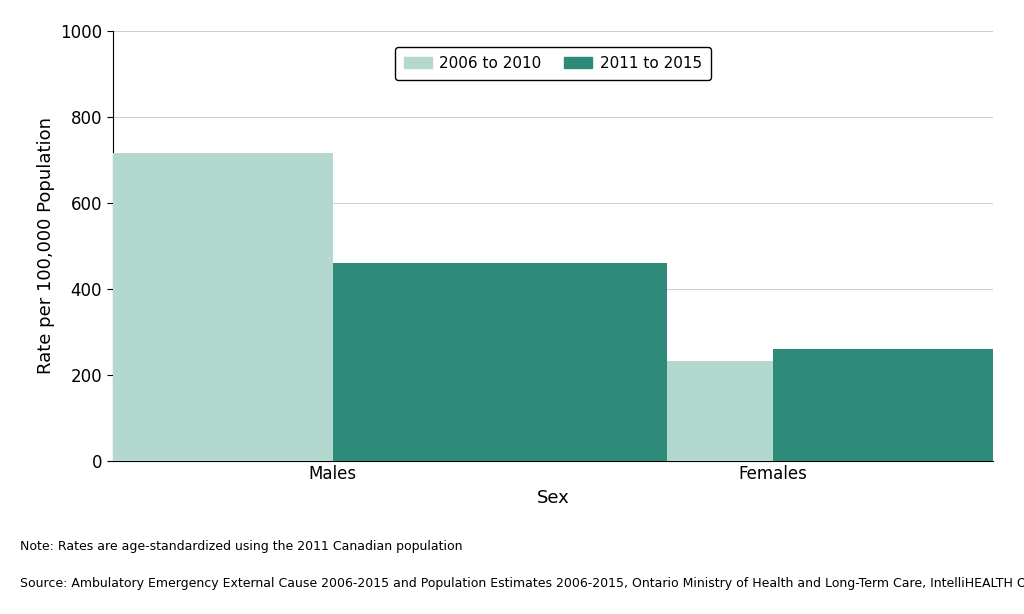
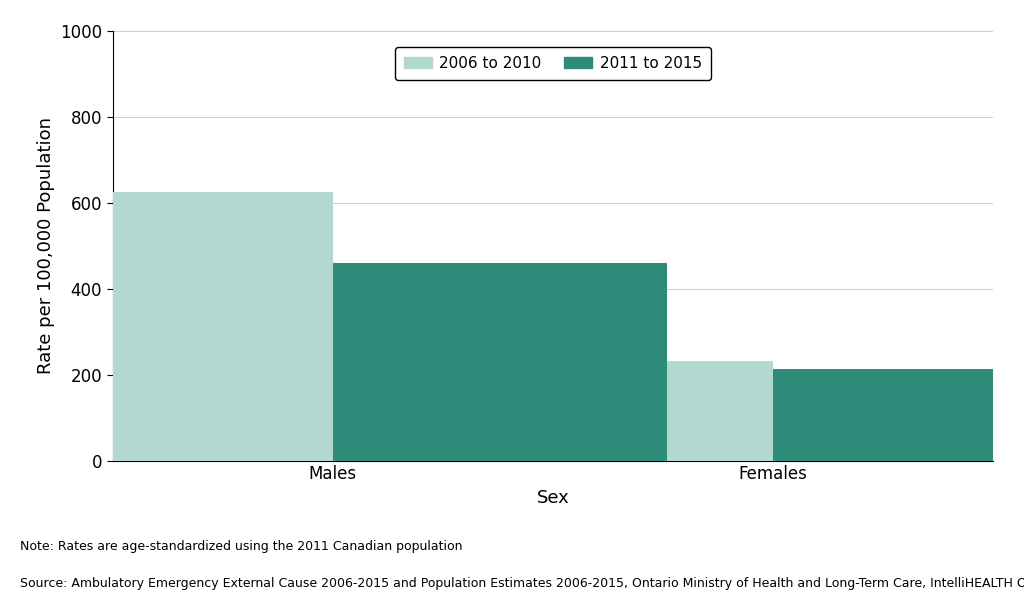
2006 to 2010/Males: 715 -> 625
2011 to 2015/Females: 260 -> 212
